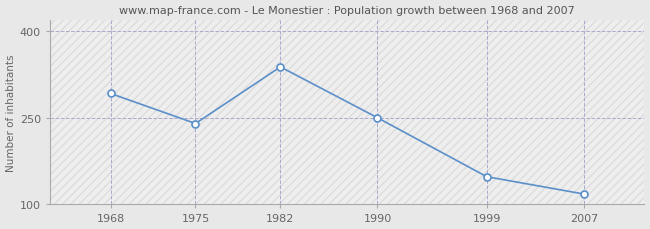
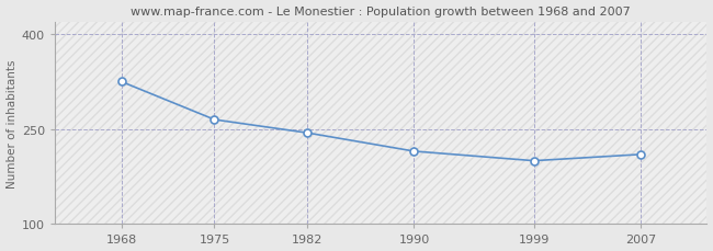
1968: 292 -> 325
1975: 240 -> 265
1982: 338 -> 244
1990: 250 -> 215
1999: 148 -> 200
2007: 118 -> 210
